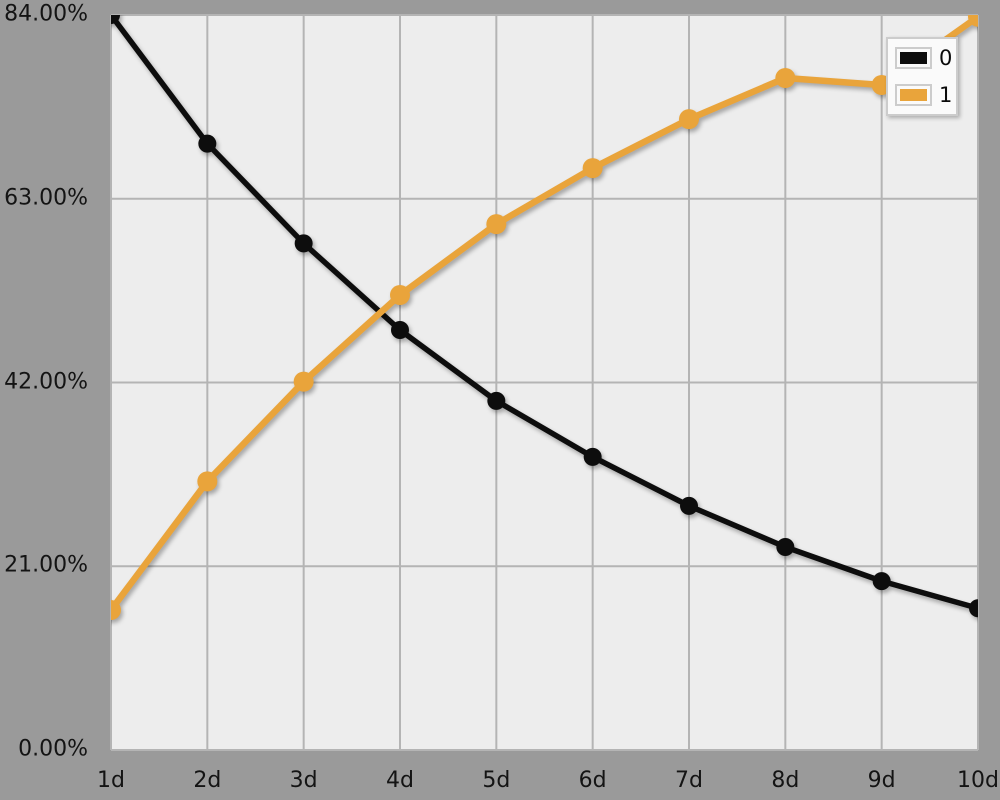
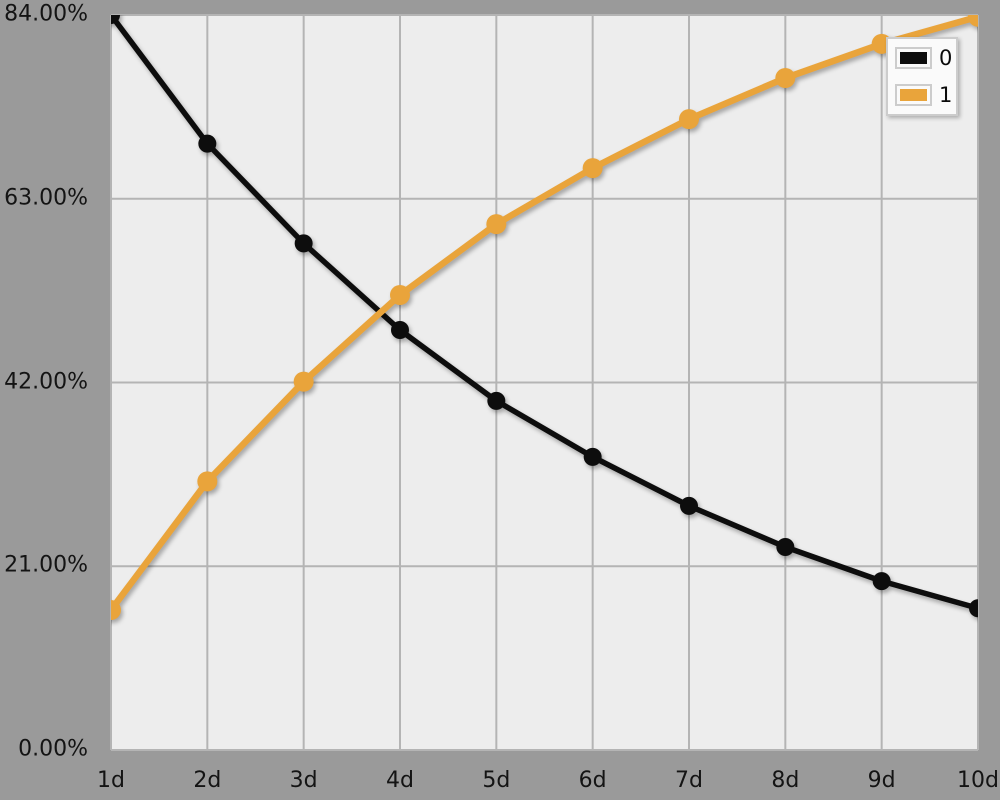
1/9d: 76% -> 81%
